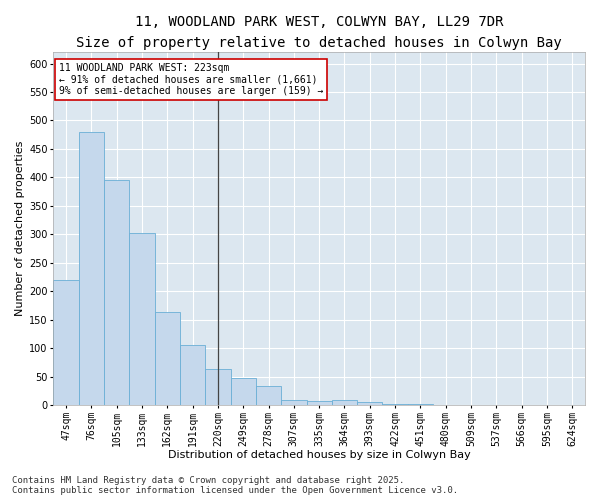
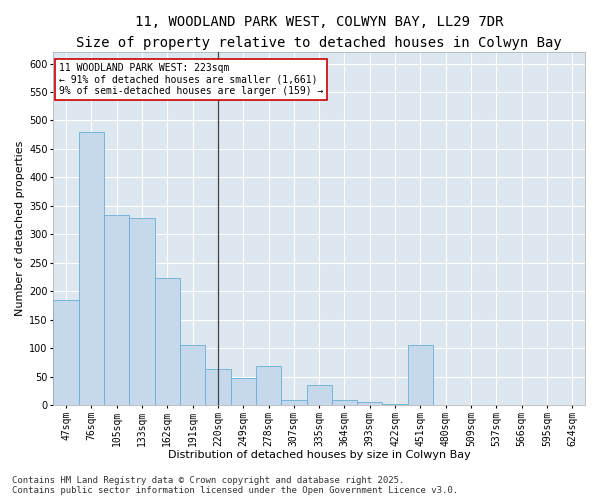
47sqm: 219 -> 184
105sqm: 395 -> 334
133sqm: 302 -> 328
162sqm: 163 -> 224
278sqm: 33 -> 68
335sqm: 7 -> 36
451sqm: 1 -> 106
